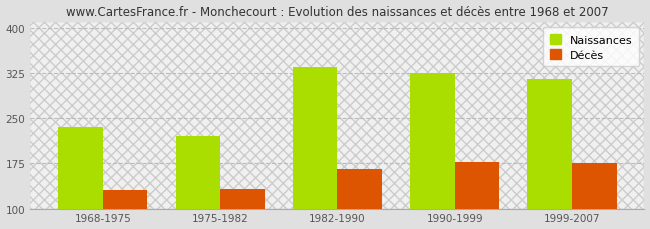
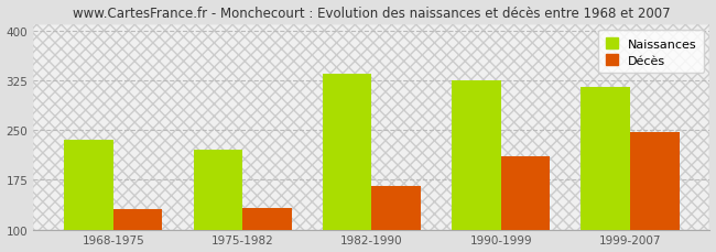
Décès/1990-1999: 178 -> 210
Décès/1999-2007: 175 -> 246
